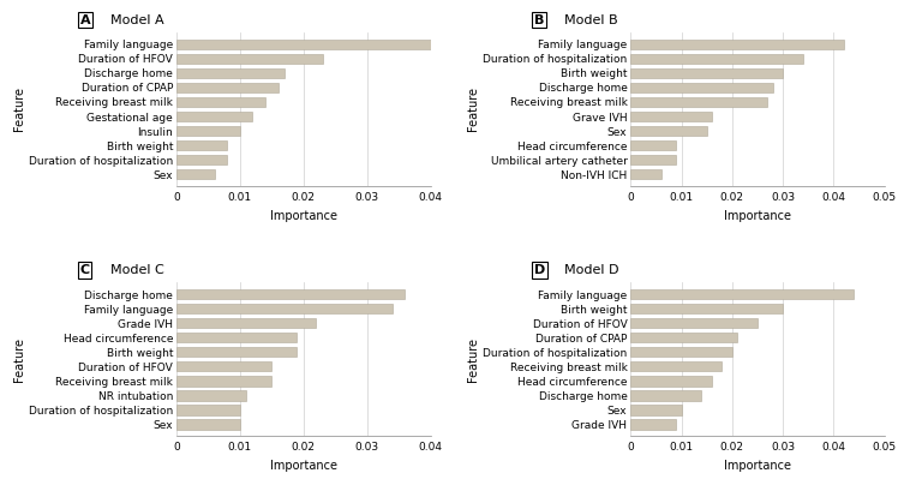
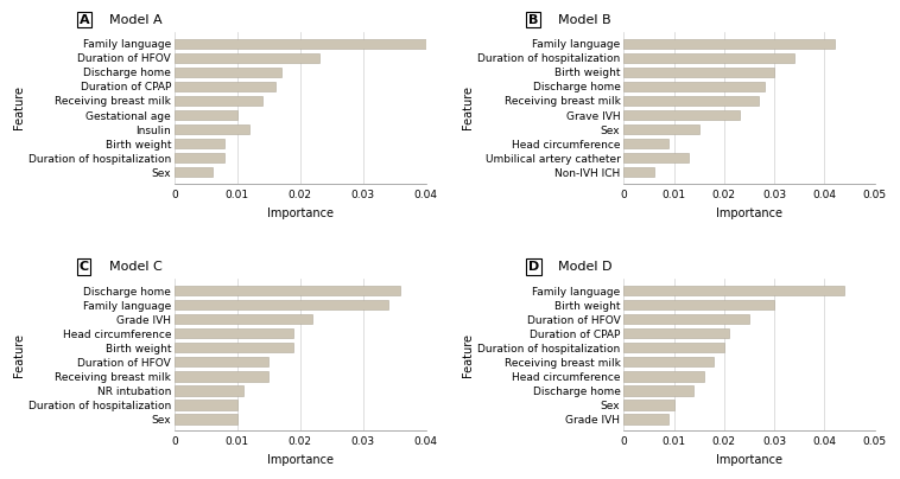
Gestational age: 0.012 -> 0.010
Insulin: 0.010 -> 0.012
Grave IVH: 0.016 -> 0.023
Umbilical artery catheter: 0.009 -> 0.013
